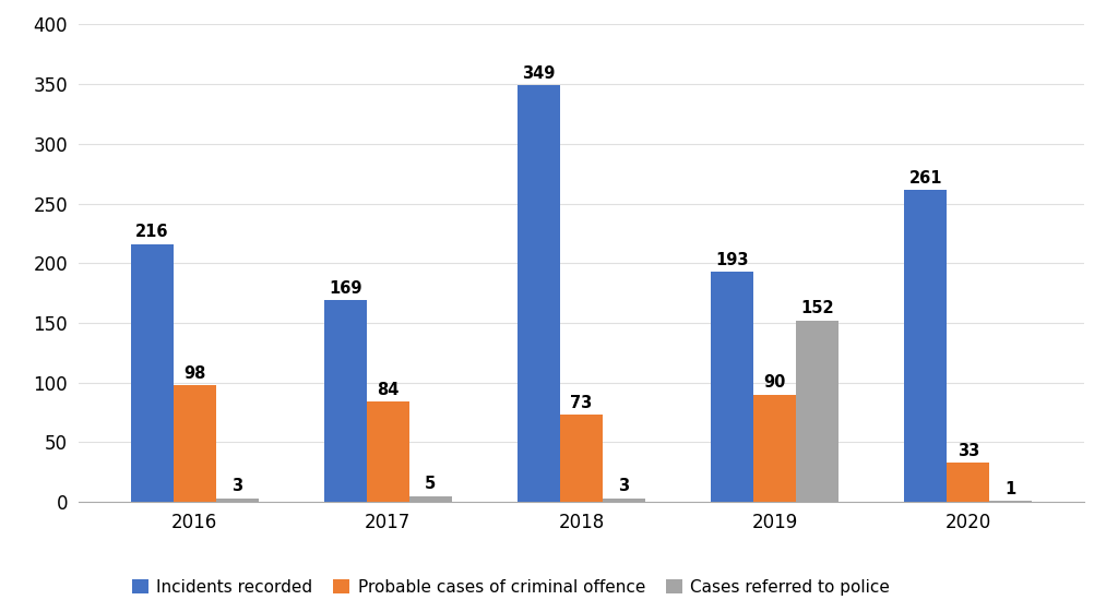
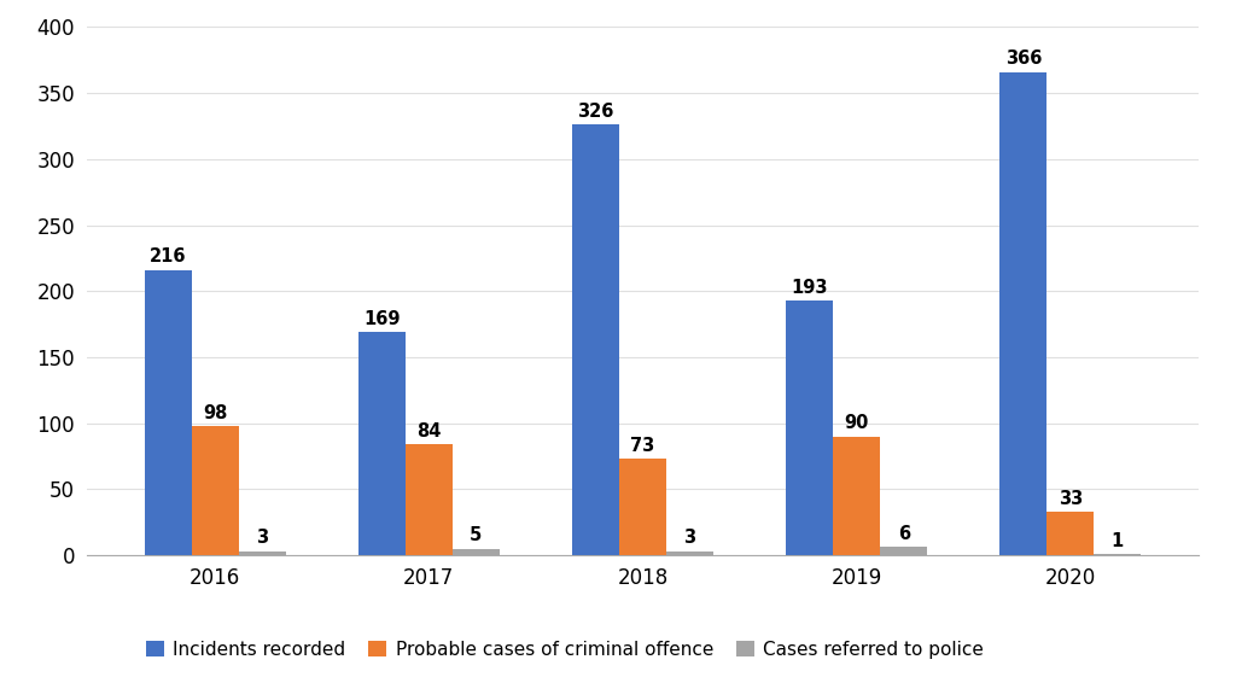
Incidents recorded/2018: 349 -> 326
Cases referred to police/2019: 152 -> 6
Incidents recorded/2020: 261 -> 366
